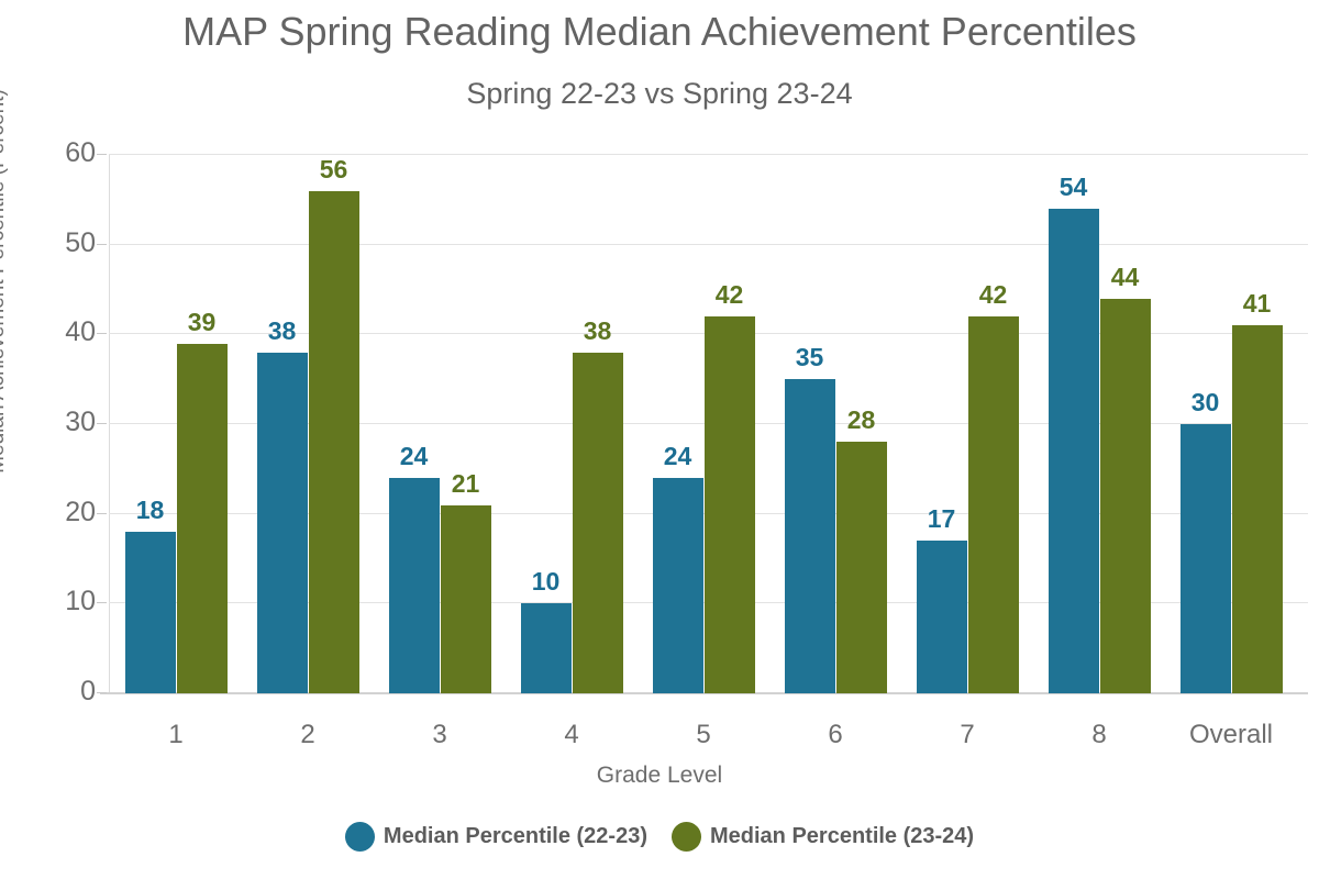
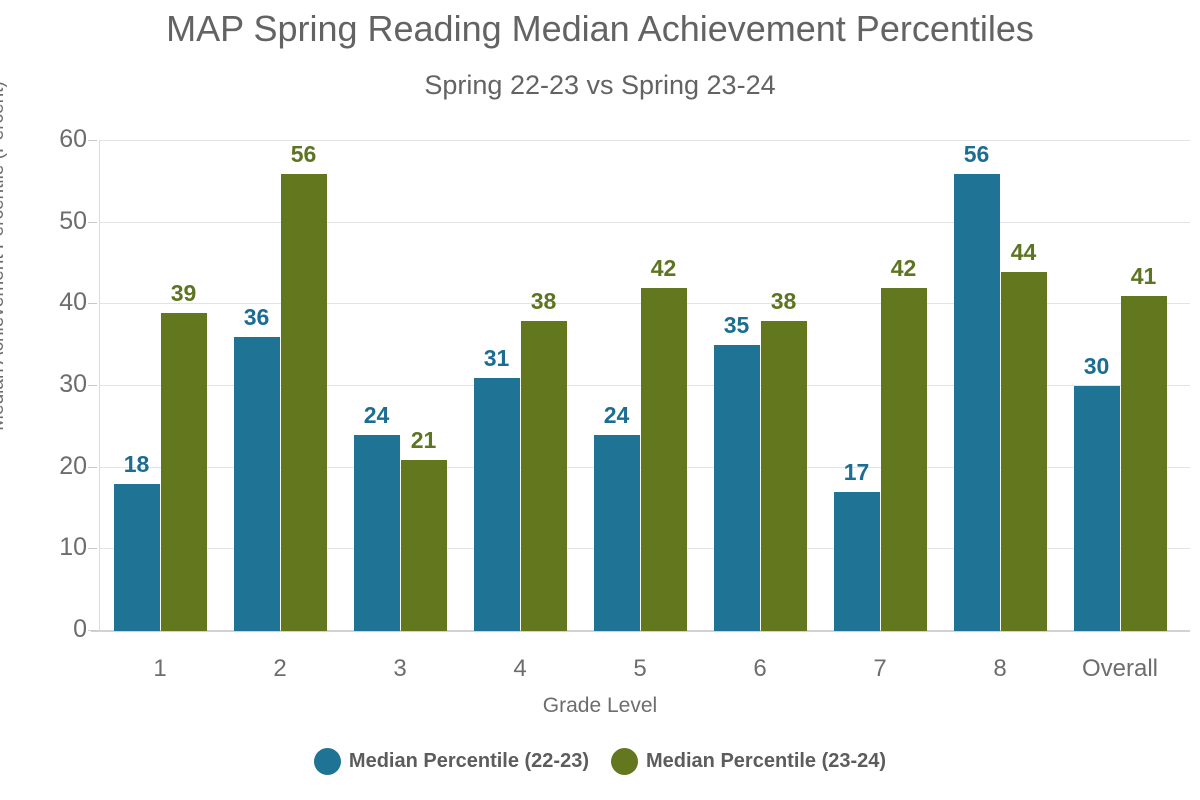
Median Percentile (22-23)/2: 38 -> 36
Median Percentile (22-23)/4: 10 -> 31
Median Percentile (23-24)/6: 28 -> 38
Median Percentile (22-23)/8: 54 -> 56
